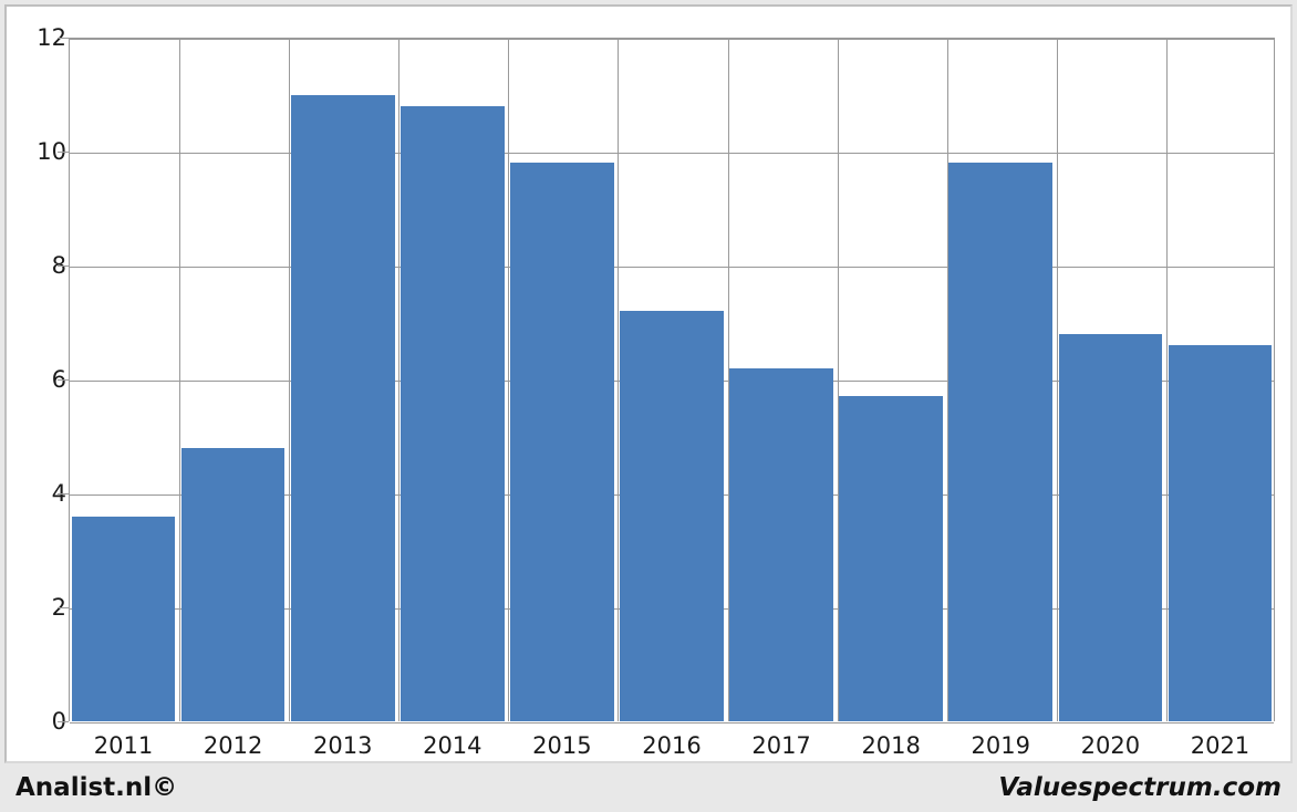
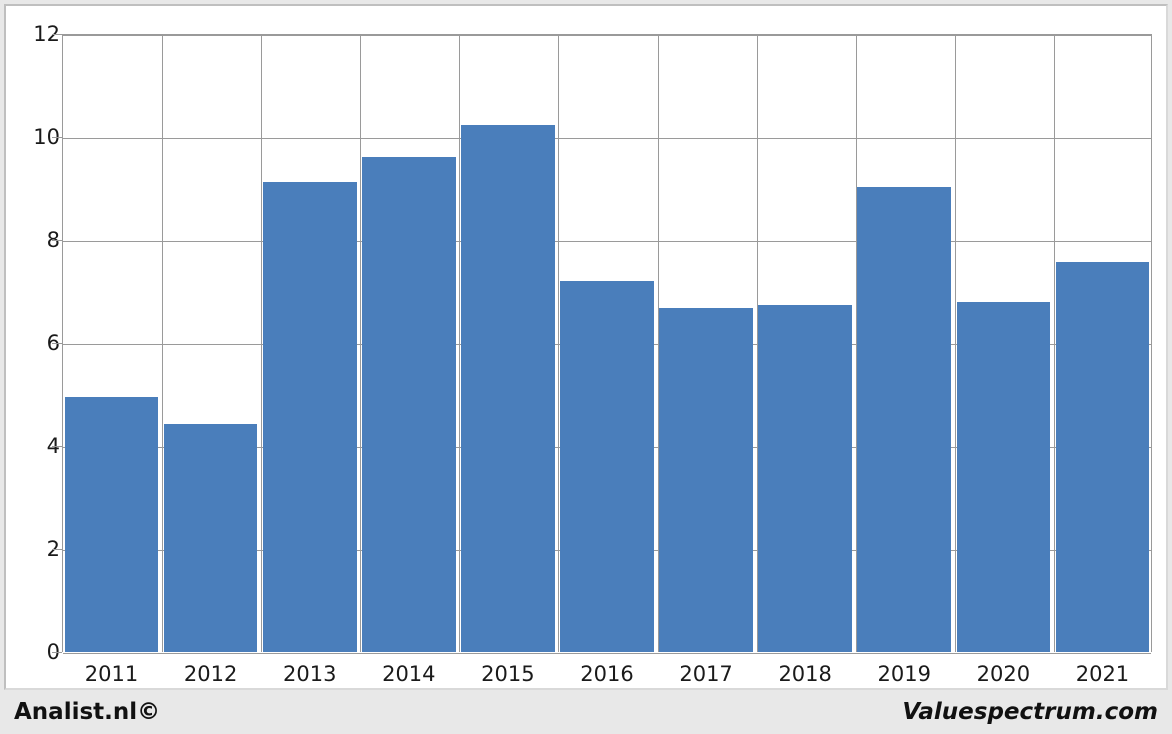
2011: 3.6 -> 5.0
2012: 4.8 -> 4.4
2013: 11.0 -> 9.1
2014: 10.8 -> 9.6
2015: 9.8 -> 10.2
2017: 6.2 -> 6.7
2018: 5.7 -> 6.7
2019: 9.8 -> 9.0
2021: 6.6 -> 7.6
